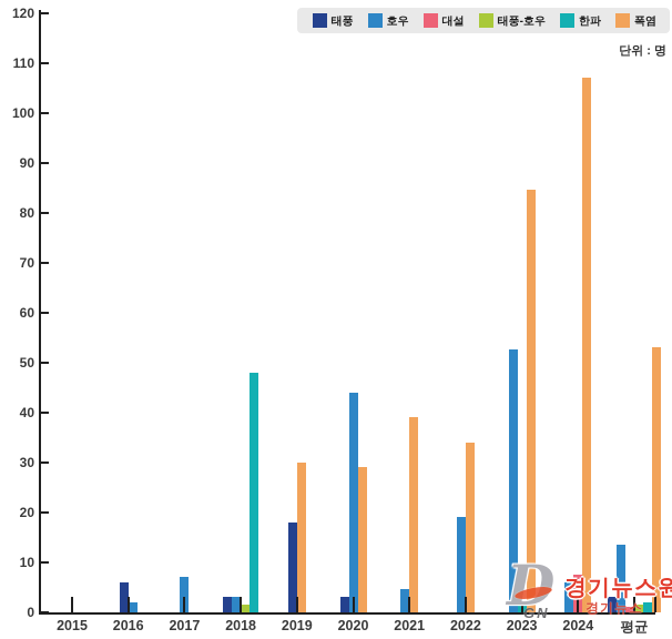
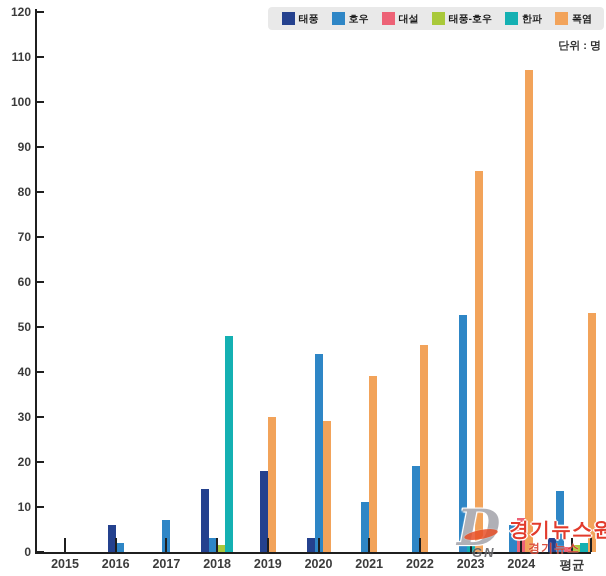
태풍/2018: 3 -> 14
호우/2021: 4 -> 11
폭염/2022: 34 -> 46
